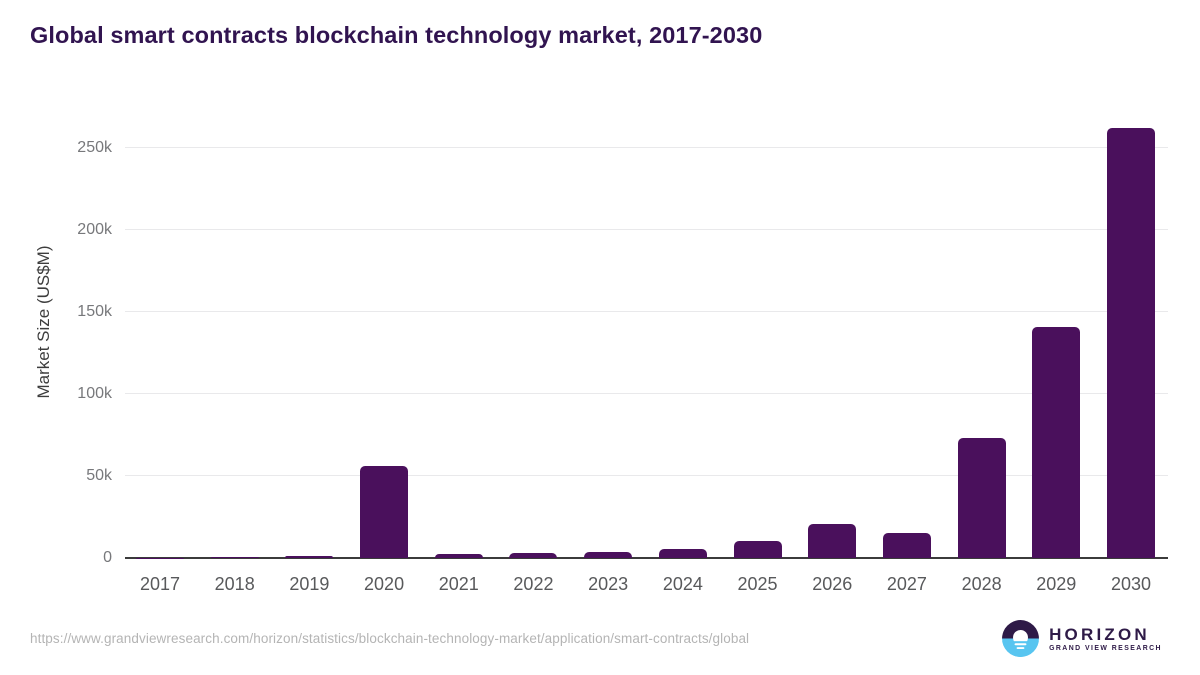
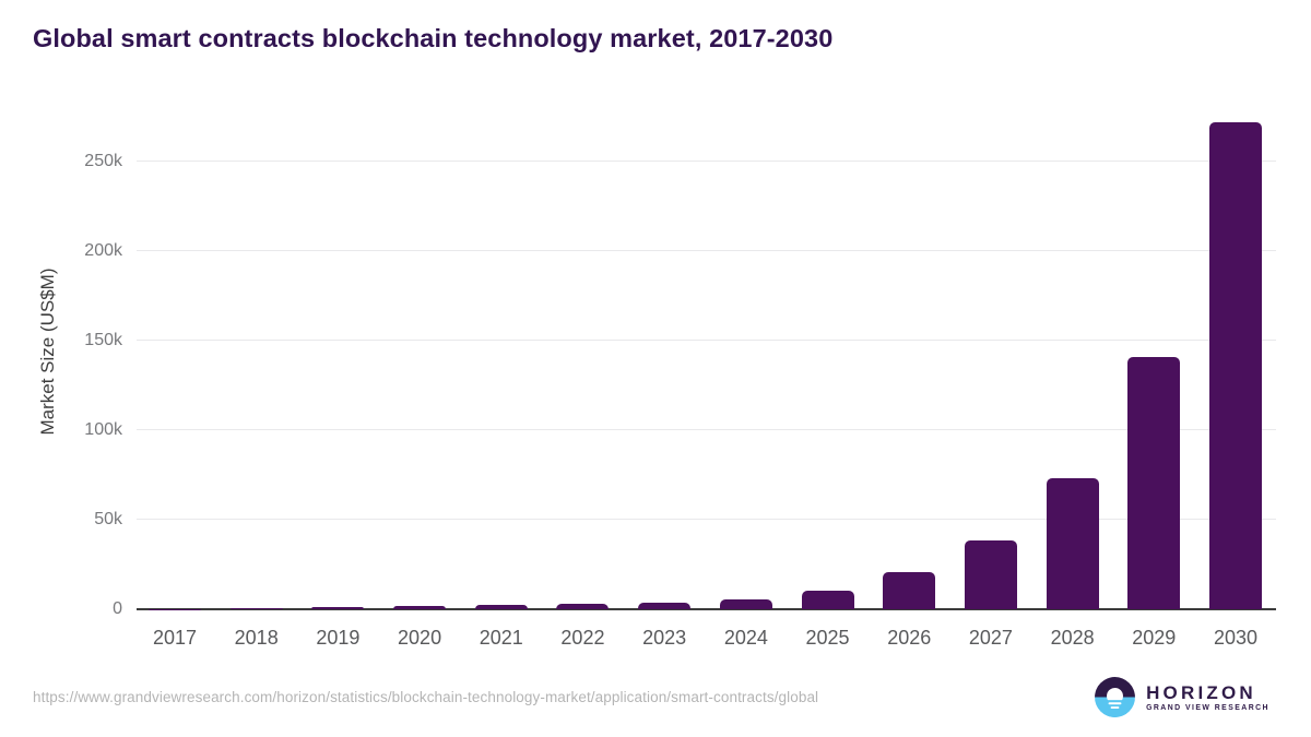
2020: 56k -> 2k
2027: 15k -> 39k
2030: 262k -> 272k
